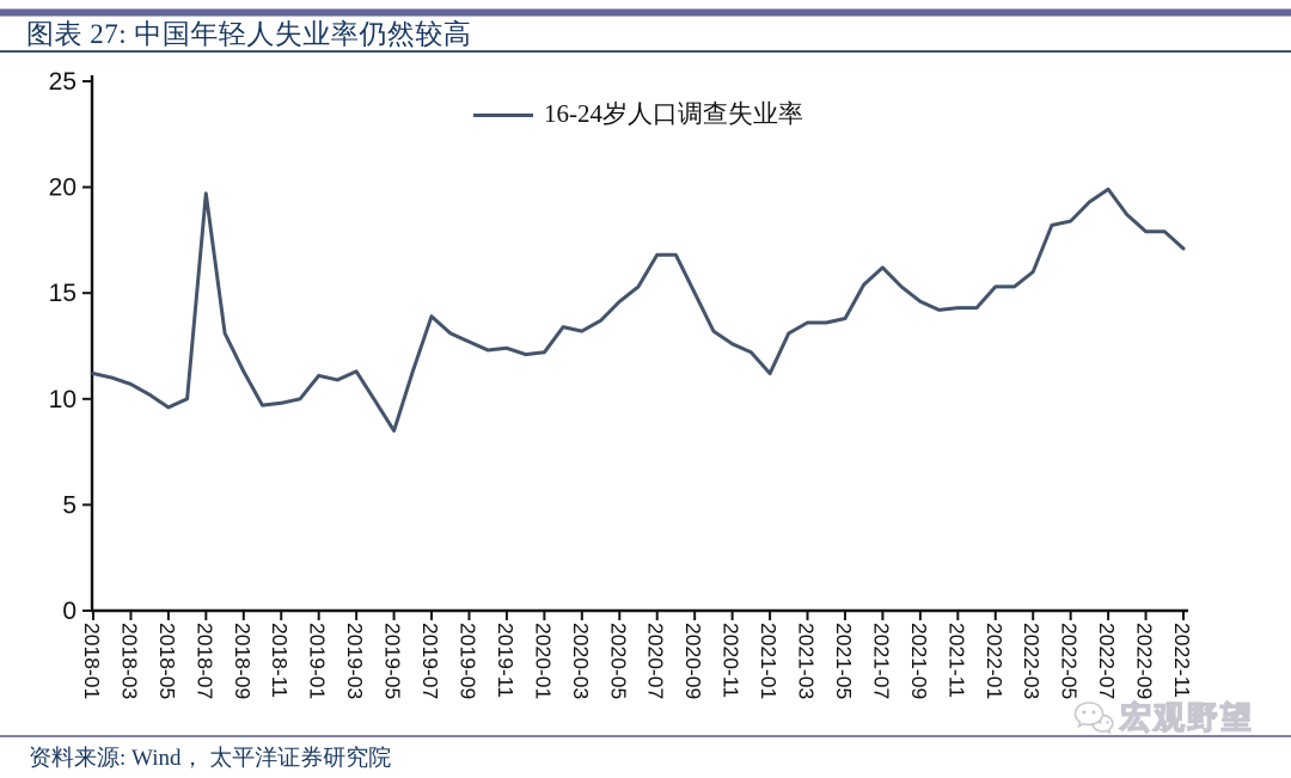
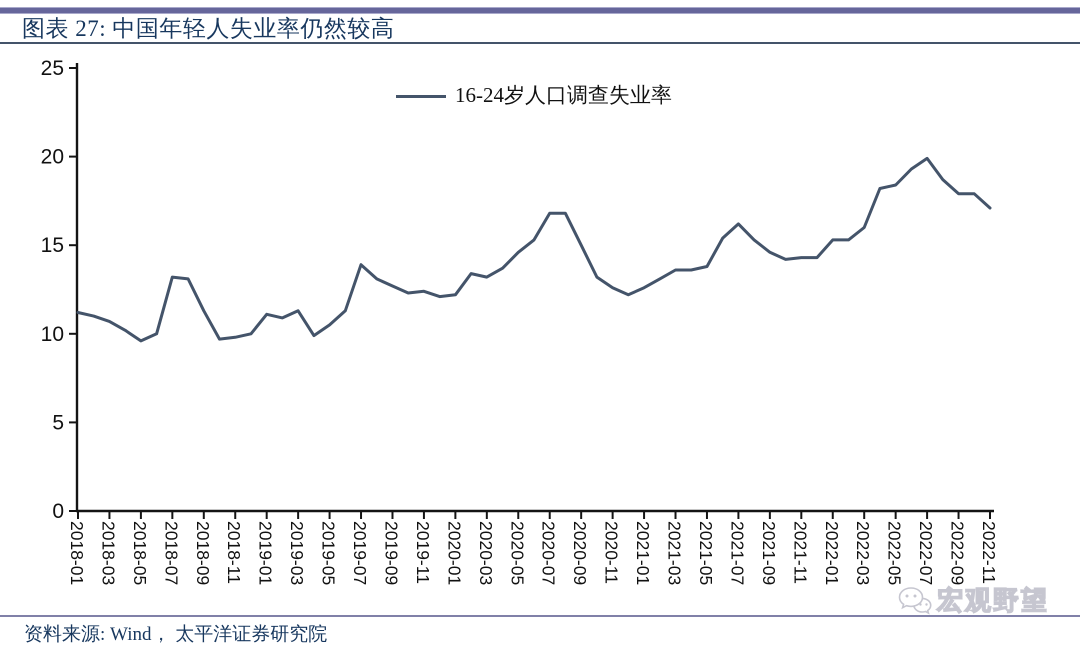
2018-07: 19.7 -> 13.2
2019-05: 8.5 -> 10.5
2021-01: 11.2 -> 12.6
